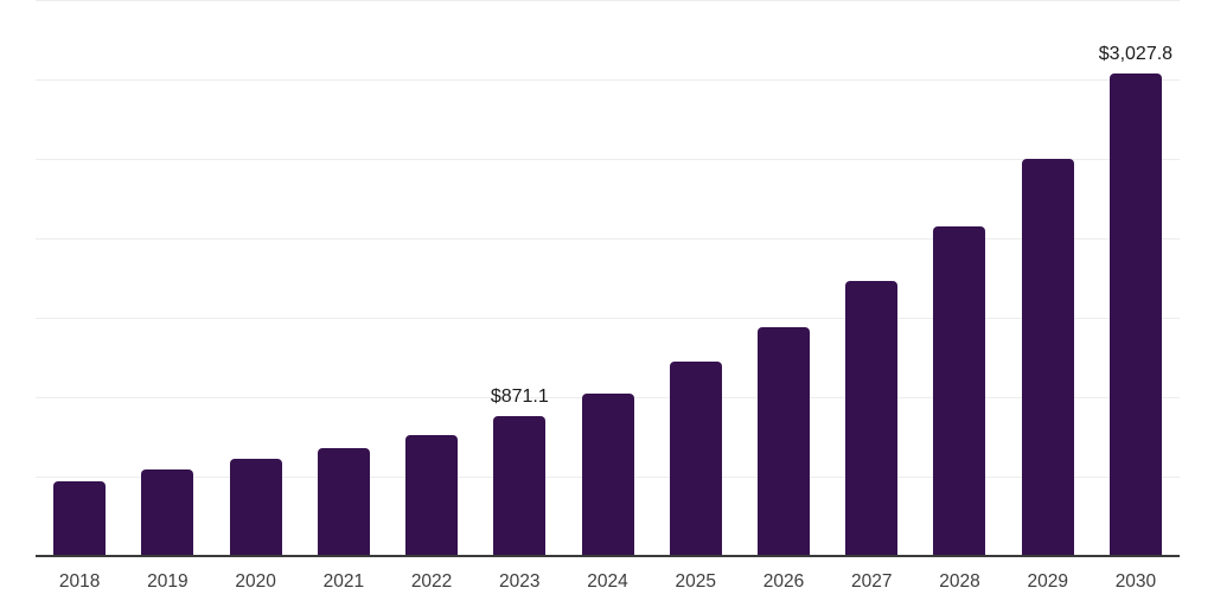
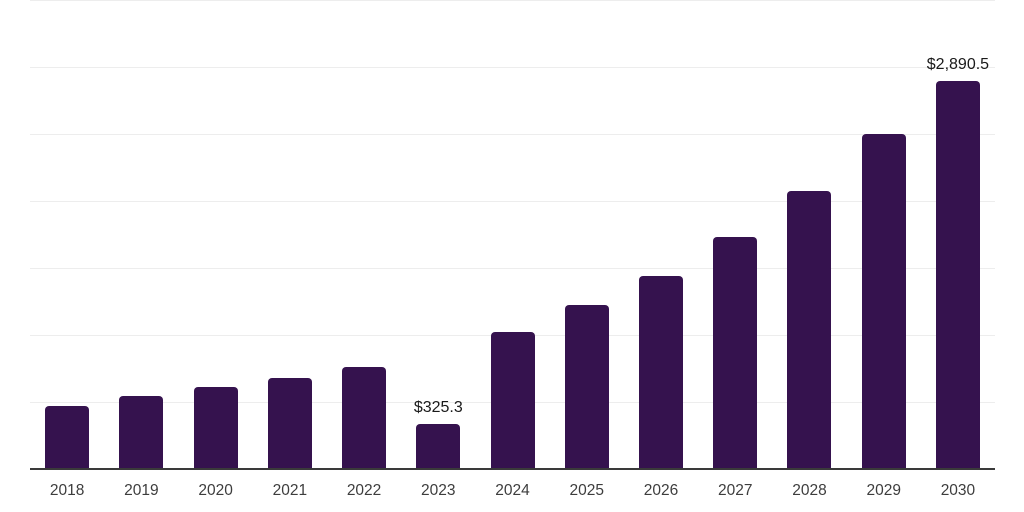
2023: $871.1 -> $325.3
2030: $3,027.8 -> $2,890.5
